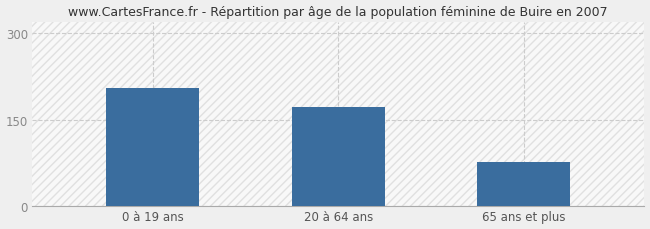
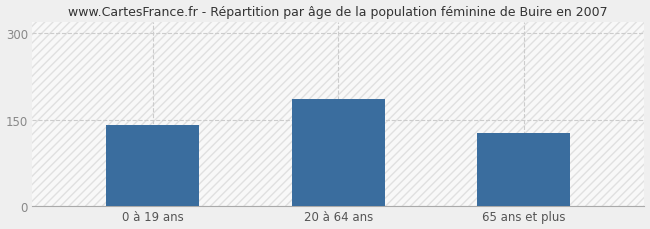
0 à 19 ans: 204 -> 140
20 à 64 ans: 172 -> 185
65 ans et plus: 76 -> 127
